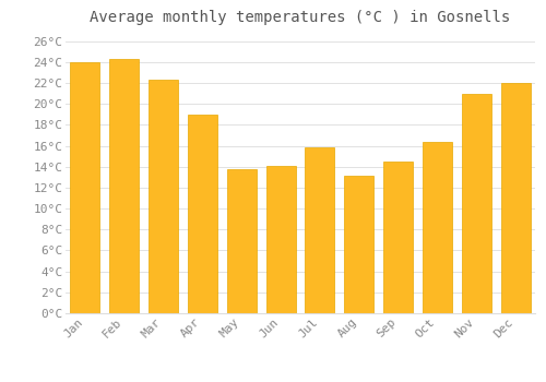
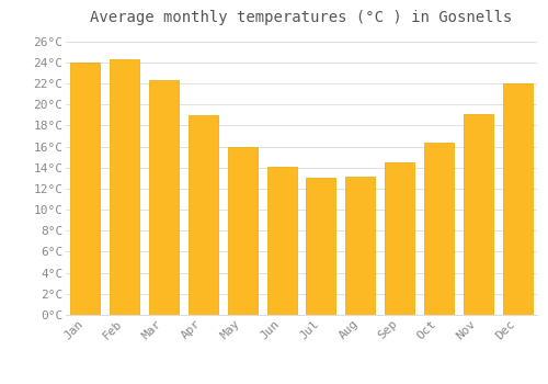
May: 13.8°C -> 15.9°C
Jul: 15.8°C -> 13.0°C
Nov: 21.0°C -> 19.1°C
